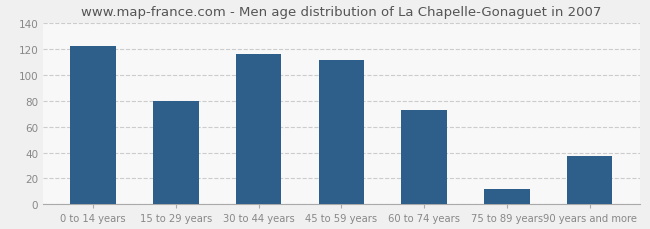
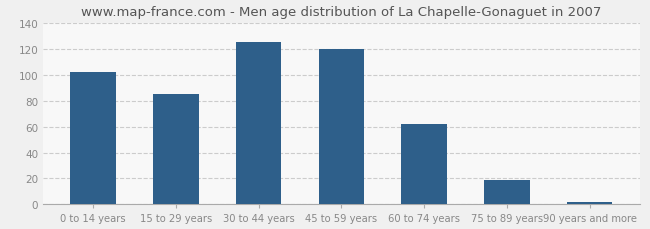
0 to 14 years: 122 -> 102
15 to 29 years: 80 -> 85
30 to 44 years: 116 -> 125
45 to 59 years: 111 -> 120
60 to 74 years: 73 -> 62
75 to 89 years: 12 -> 19
90 years and more: 37 -> 2
